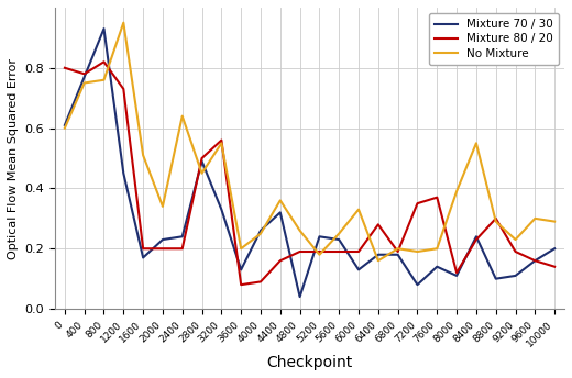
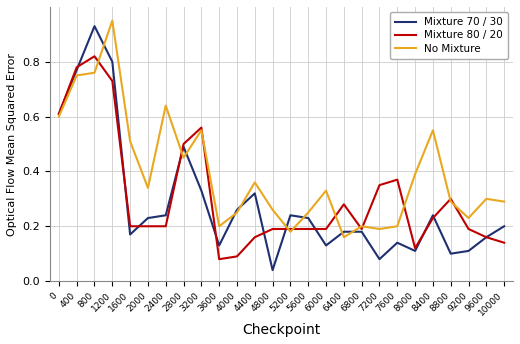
Mixture 80 / 20/0: 0.80 -> 0.61
Mixture 70 / 30/1200: 0.45 -> 0.80
